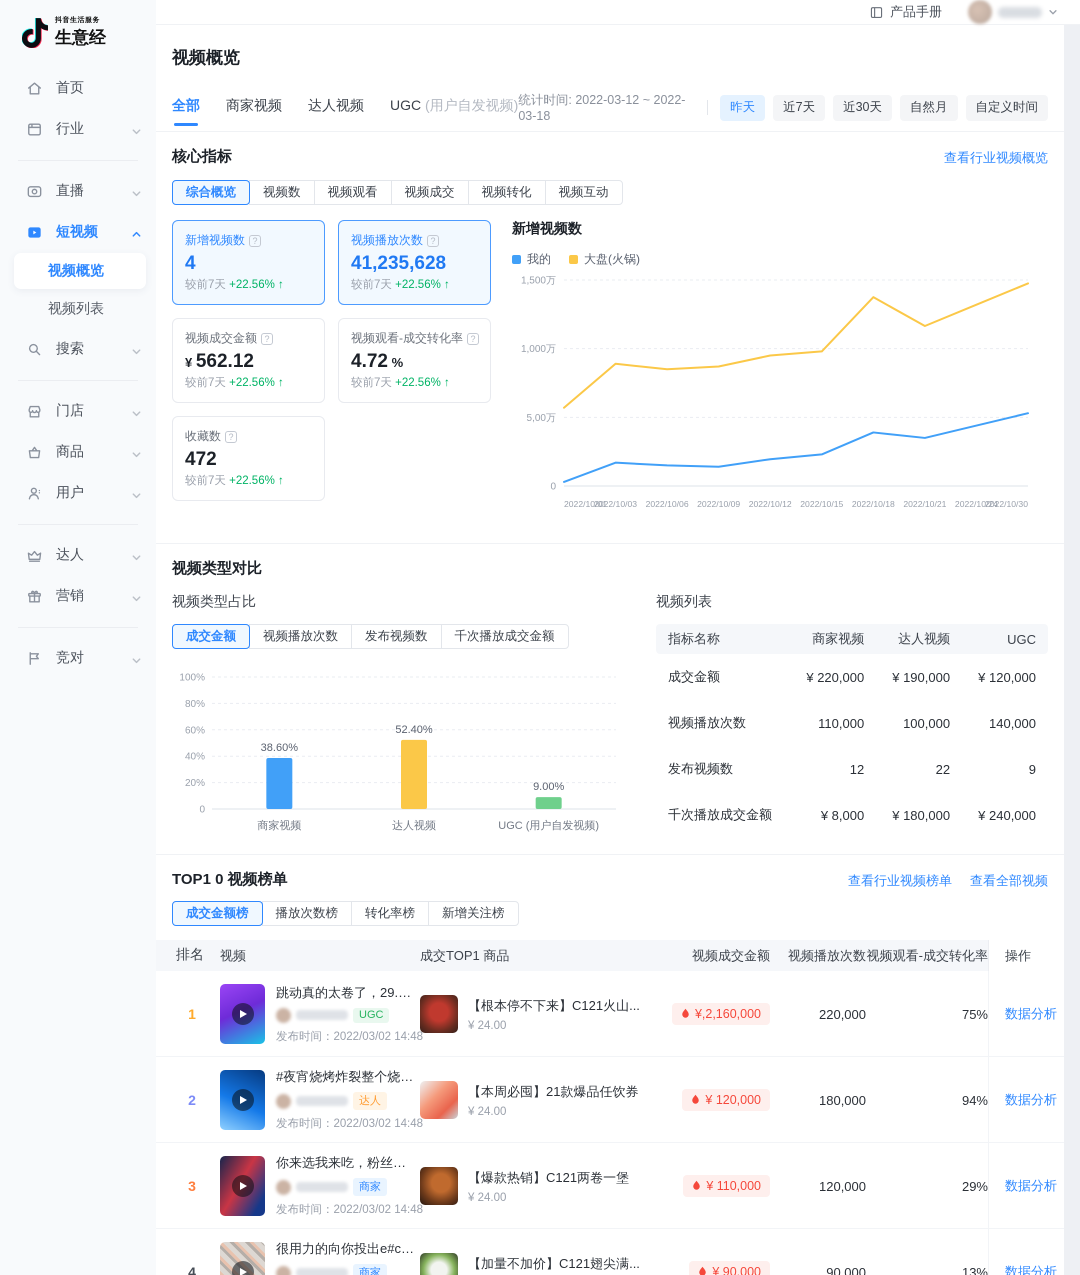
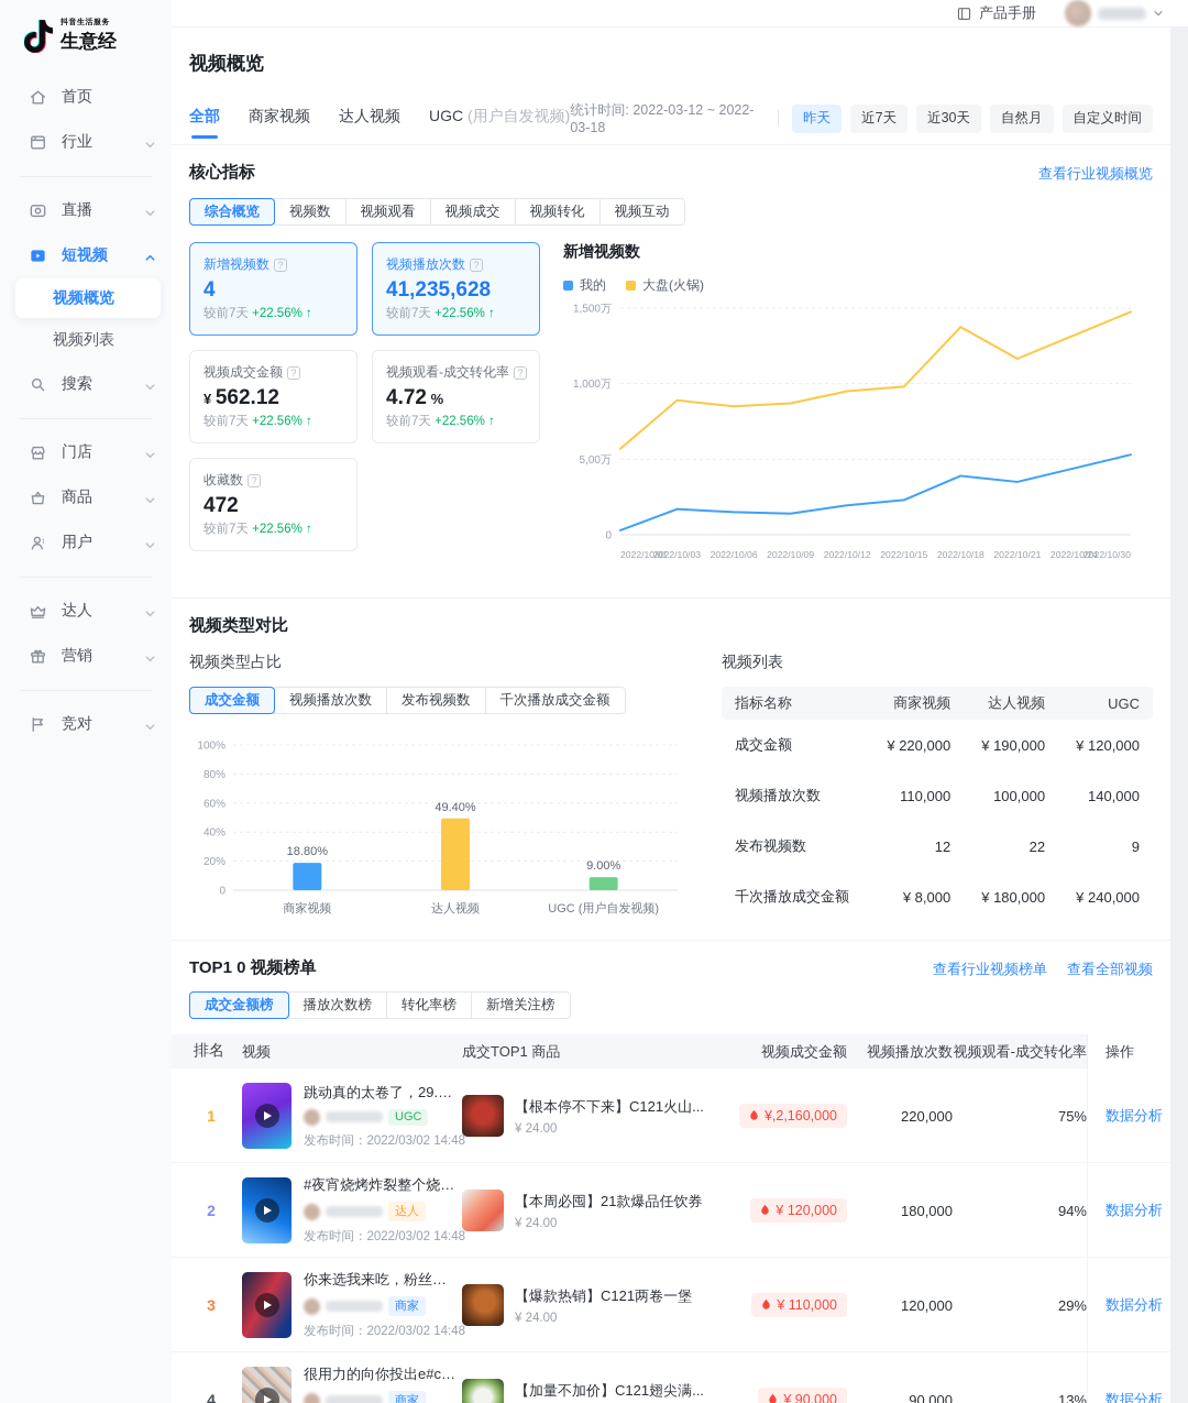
视频类型占比/商家视频: 38.60% -> 18.80%
视频类型占比/达人视频: 52.40% -> 49.40%
